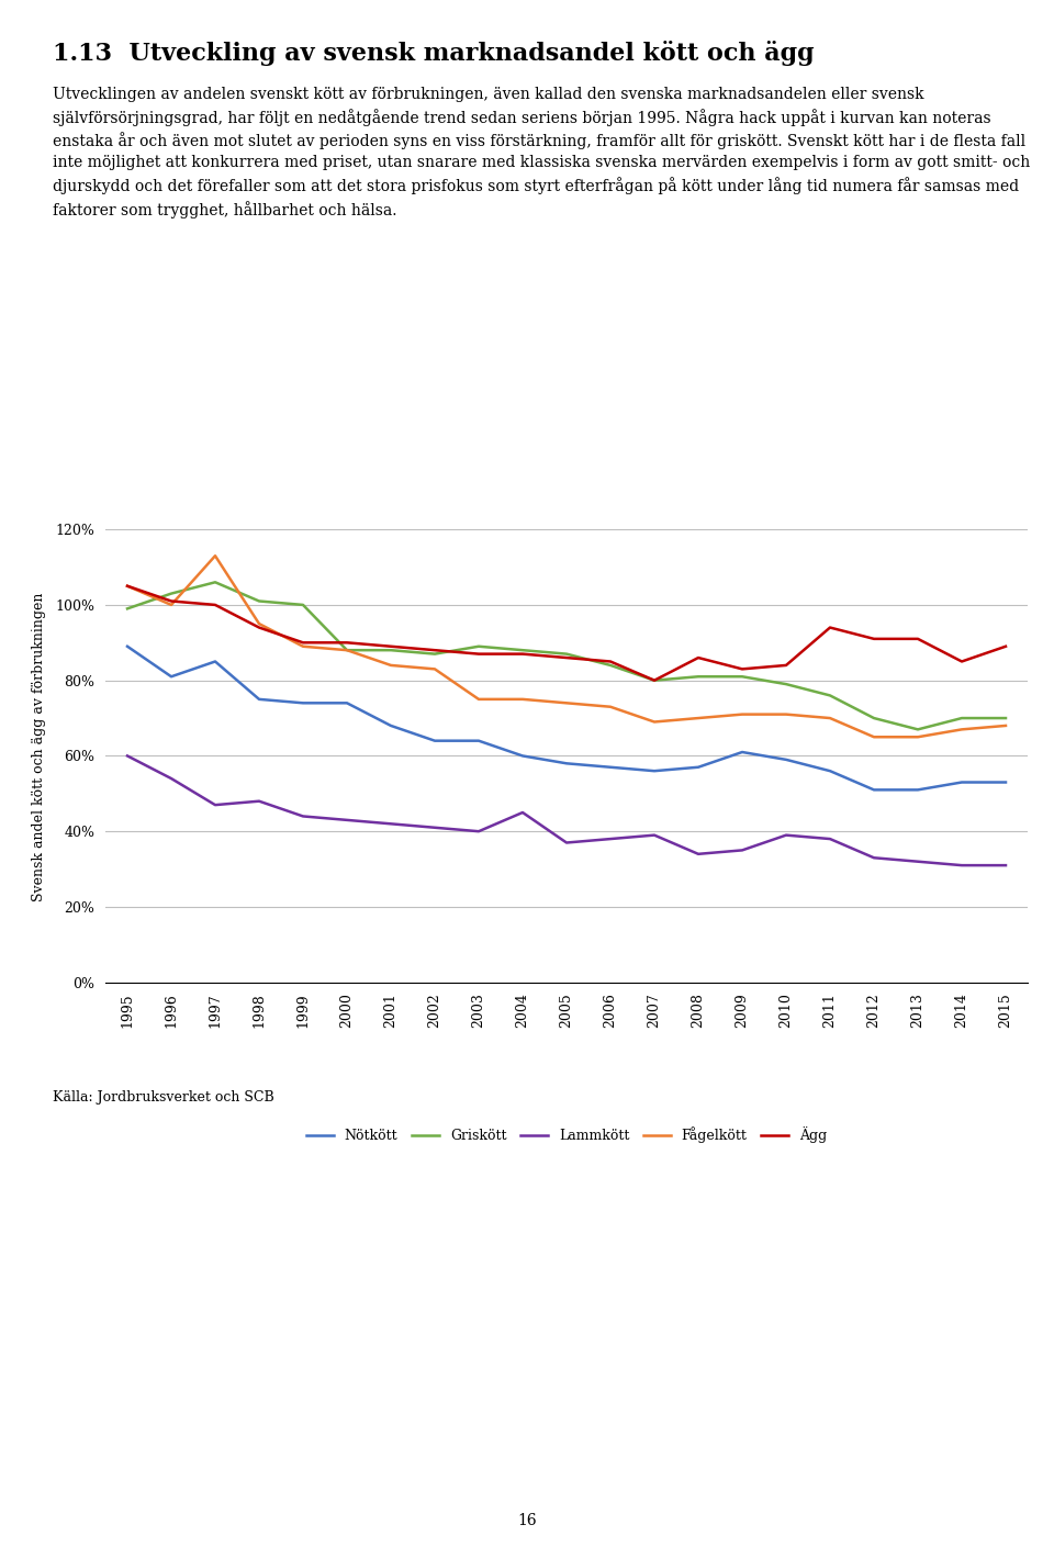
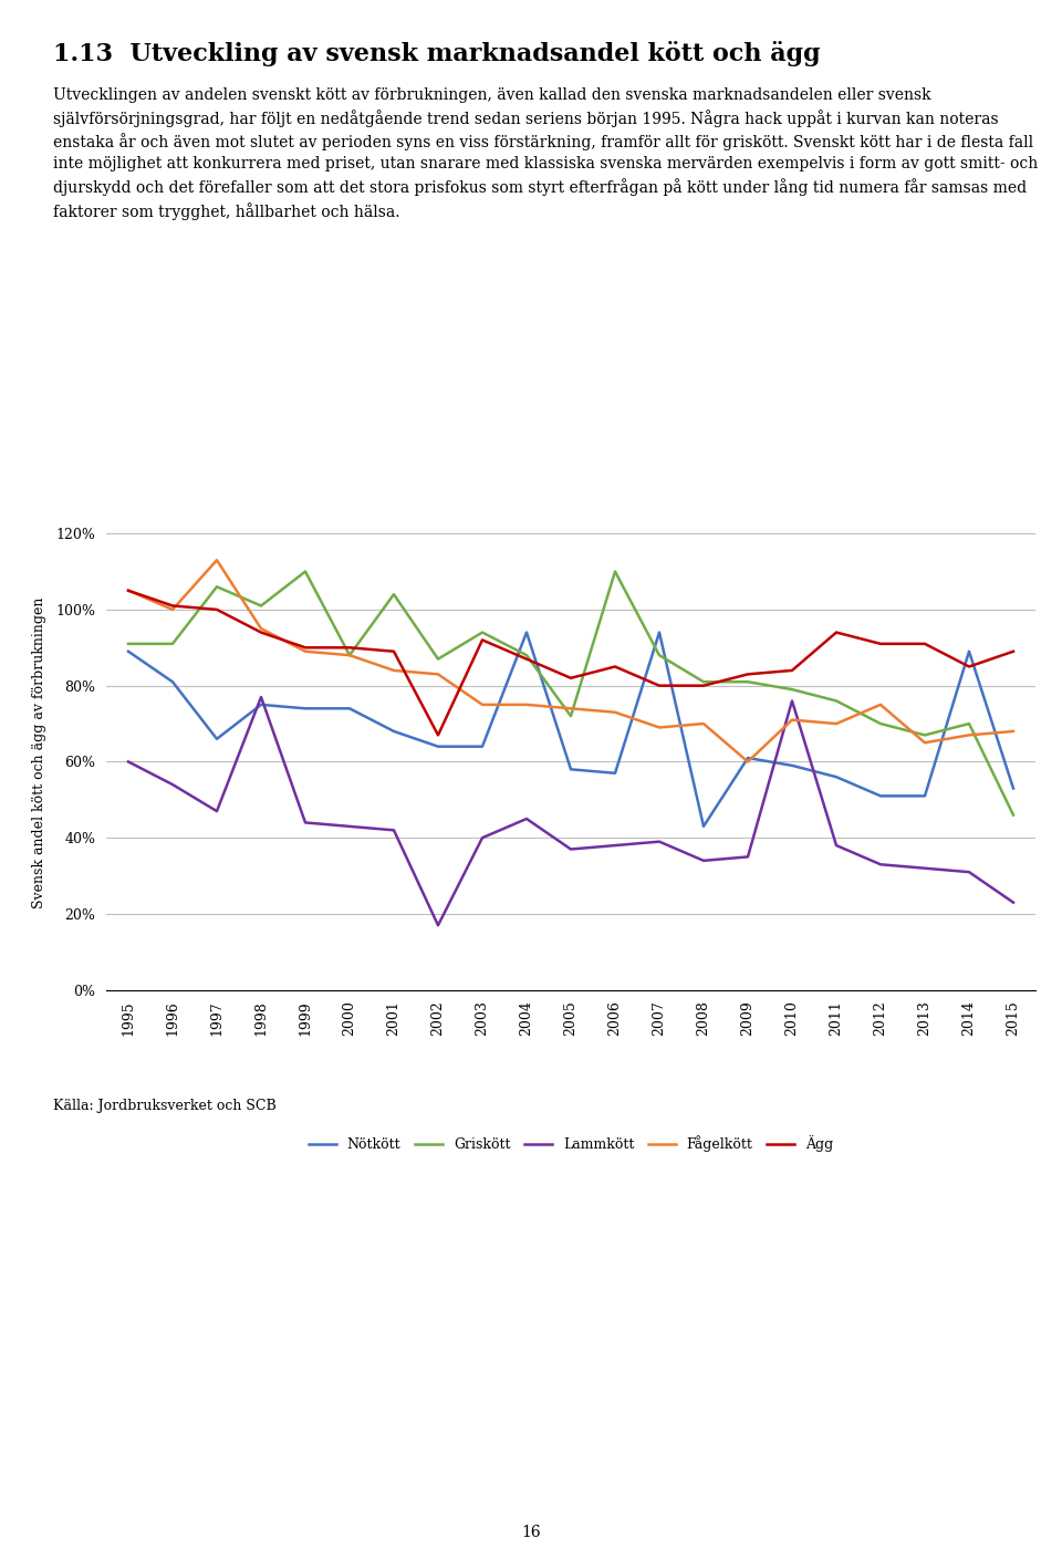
Griskött/1995: 99% -> 91%
Griskött/1996: 103% -> 91%
Nötkött/1997: 85% -> 66%
Lammkött/1998: 48% -> 77%
Griskött/1999: 100% -> 110%
Griskött/2001: 88% -> 104%
Lammkött/2002: 41% -> 17%
Ägg/2002: 88% -> 67%
Griskött/2003: 89% -> 94%
Ägg/2003: 87% -> 92%
Nötkött/2004: 60% -> 94%
Griskött/2005: 87% -> 72%
Ägg/2005: 86% -> 82%
Griskött/2006: 84% -> 110%
Nötkött/2007: 56% -> 94%
Griskött/2007: 80% -> 88%
Nötkött/2008: 57% -> 43%
Ägg/2008: 86% -> 80%
Fågelkött/2009: 71% -> 60%
Lammkött/2010: 39% -> 76%
Fågelkött/2012: 65% -> 75%
Nötkött/2014: 53% -> 89%
Griskött/2015: 70% -> 46%
Lammkött/2015: 31% -> 23%
